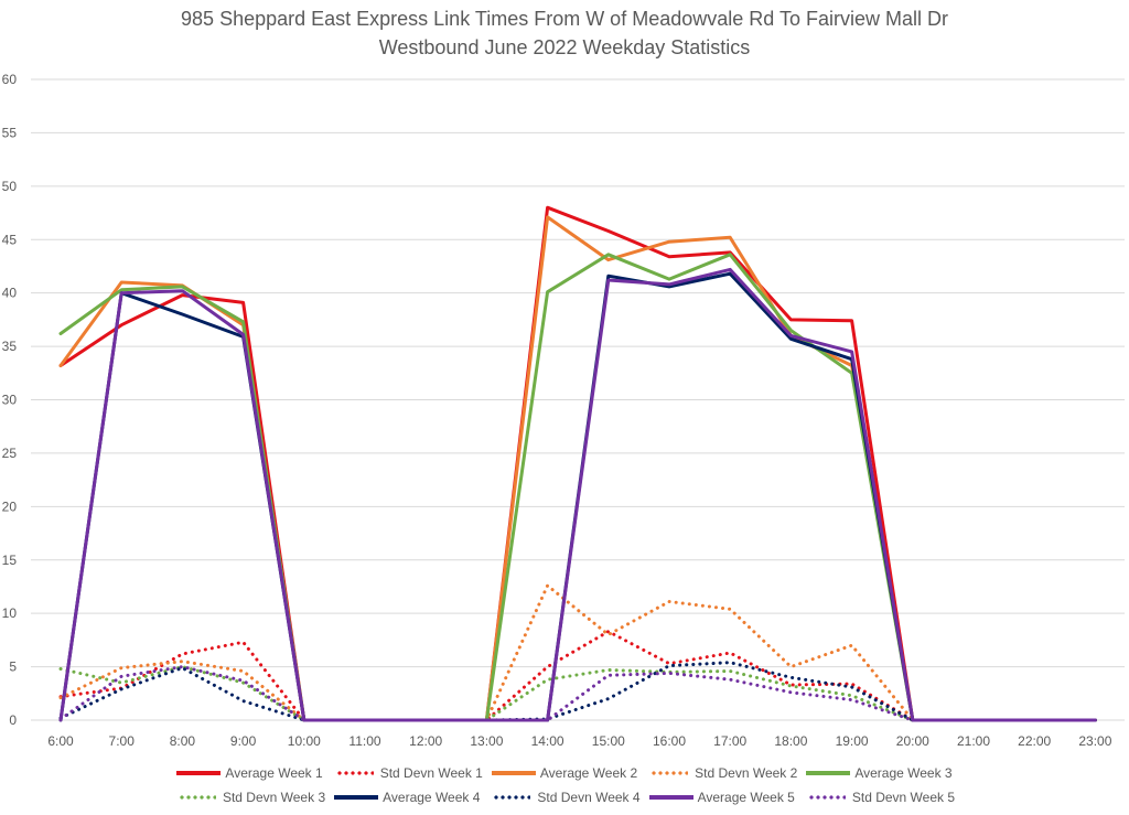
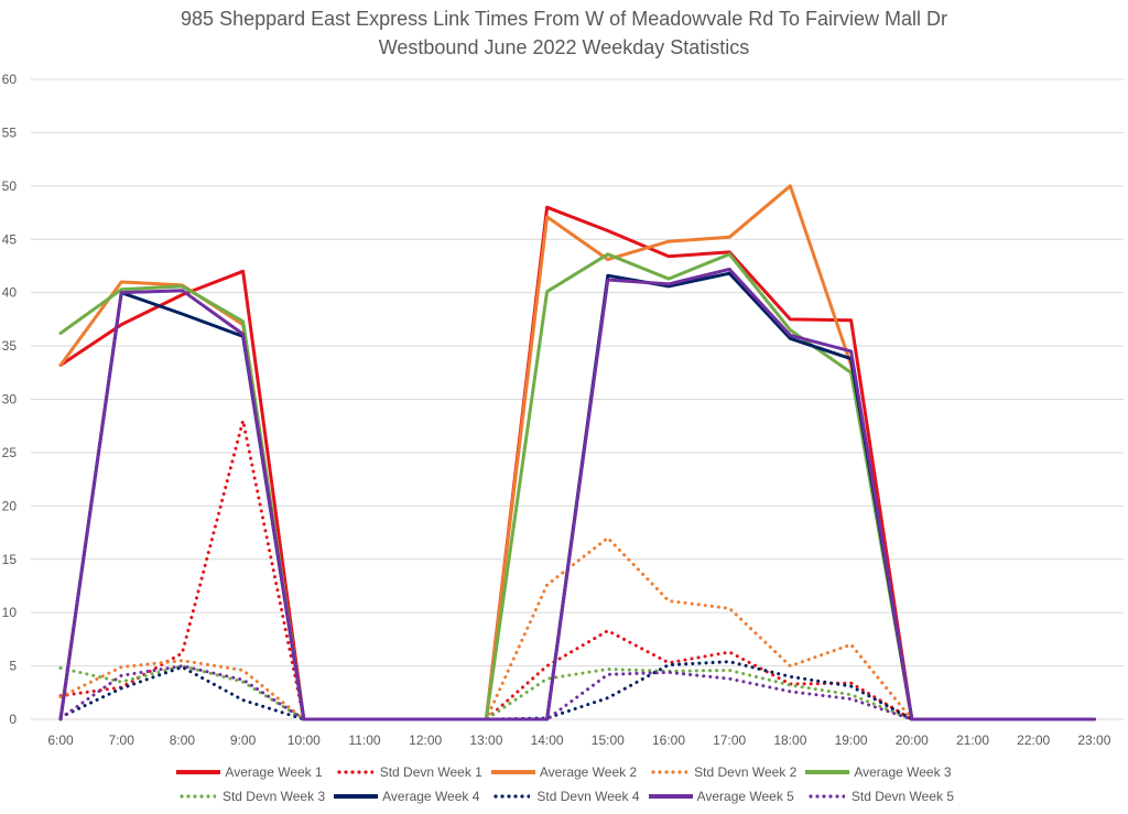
Average Week 1/9:00: 39 -> 42
Std Devn Week 1/9:00: 7 -> 28
Std Devn Week 2/15:00: 8 -> 17
Average Week 2/18:00: 36 -> 50
